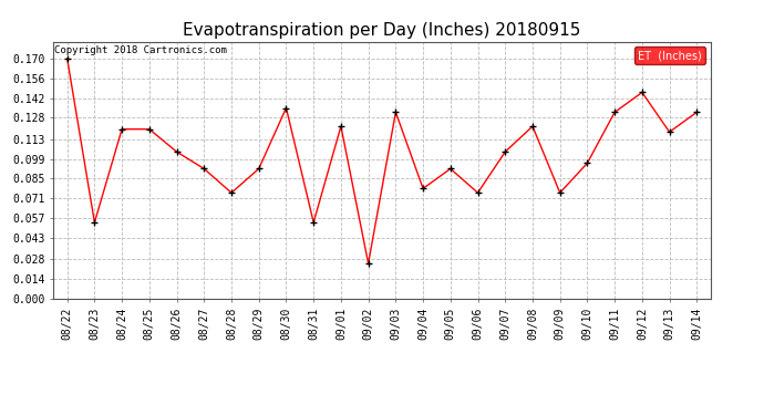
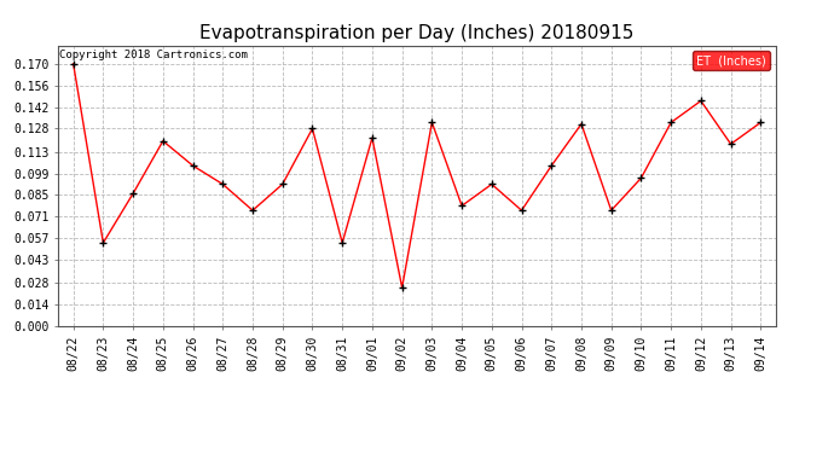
08/24: 0.120 -> 0.086
08/30: 0.135 -> 0.128
09/08: 0.122 -> 0.131
